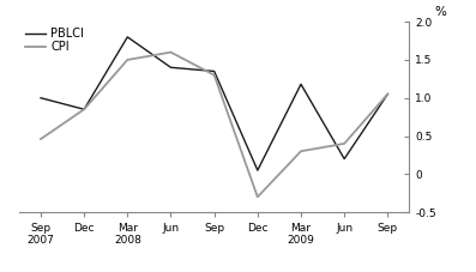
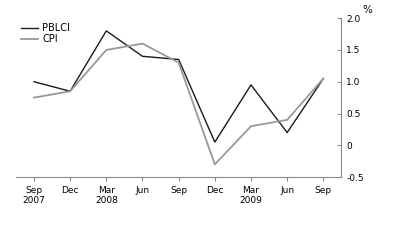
CPI/Sep 2007: 0.46 -> 0.75
PBLCI/Mar 2009: 1.18 -> 0.95
